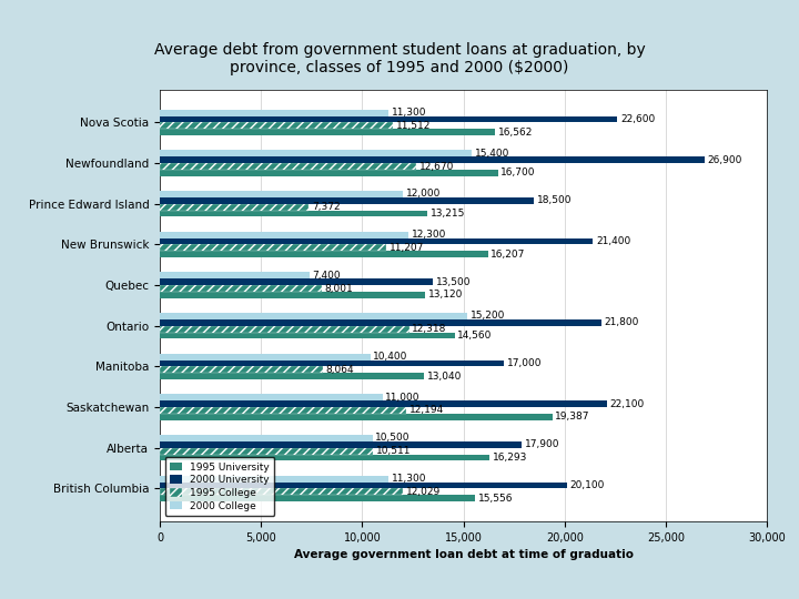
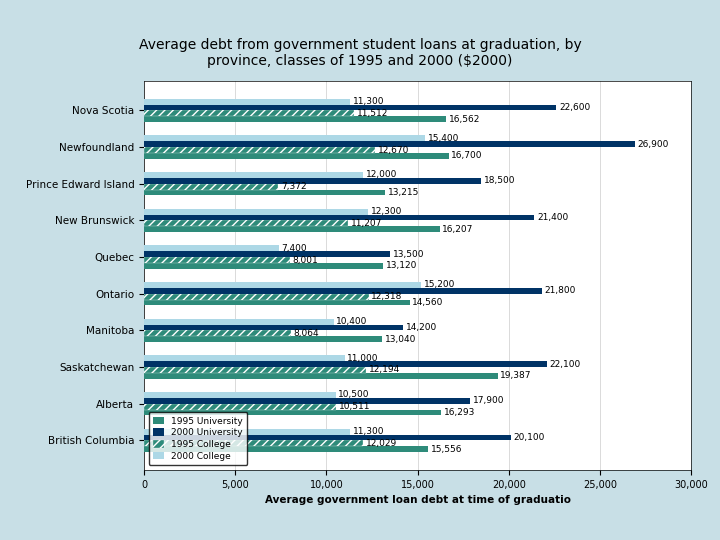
2000 University/Manitoba: 17,000 -> 14,200
